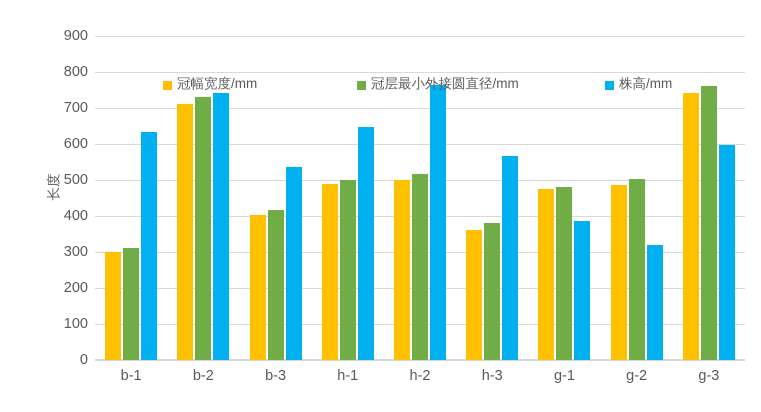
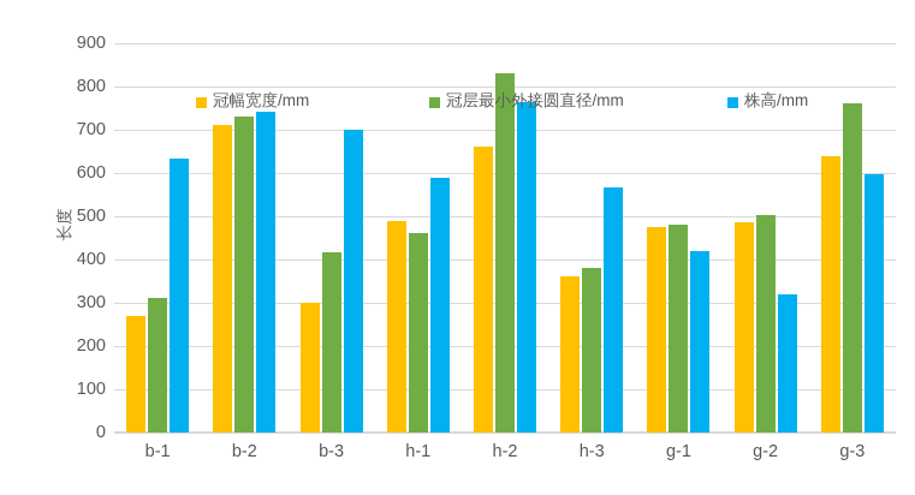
冠幅宽度/mm/b-1: 300 -> 270
冠幅宽度/mm/b-3: 400 -> 300
株高/mm/b-3: 540 -> 700
冠层最小外接圆直径/mm/h-1: 500 -> 460
株高/mm/h-1: 650 -> 590
冠幅宽度/mm/h-2: 500 -> 660
冠层最小外接圆直径/mm/h-2: 520 -> 830
株高/mm/g-1: 380 -> 420
冠幅宽度/mm/g-3: 740 -> 640
